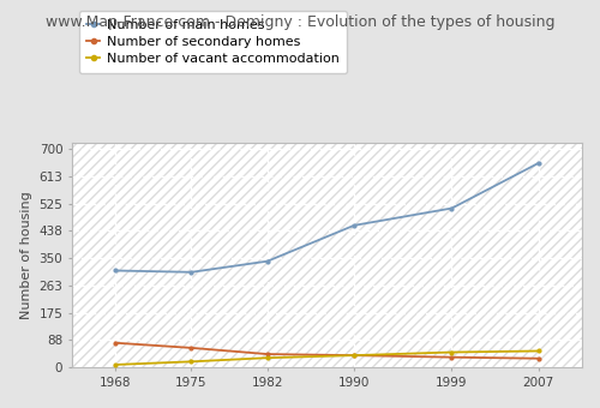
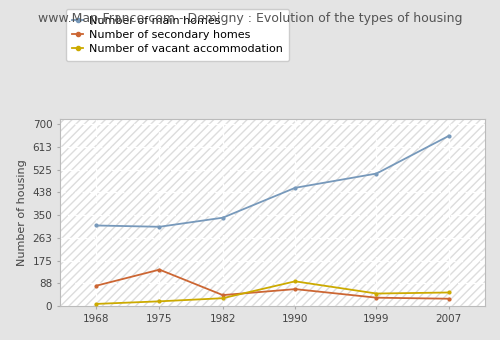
Number of secondary homes/1975: 62 -> 140
Number of secondary homes/1990: 38 -> 65
Number of vacant accommodation/1990: 38 -> 95
